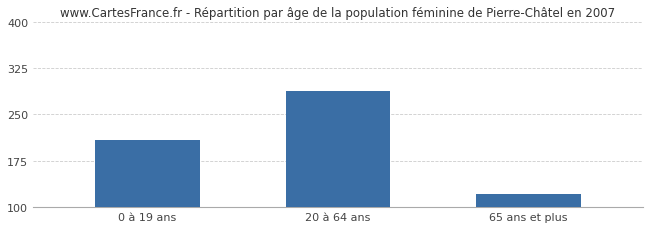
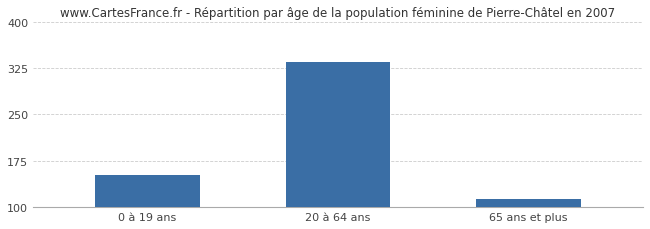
0 à 19 ans: 208 -> 152
20 à 64 ans: 288 -> 335
65 ans et plus: 122 -> 113
